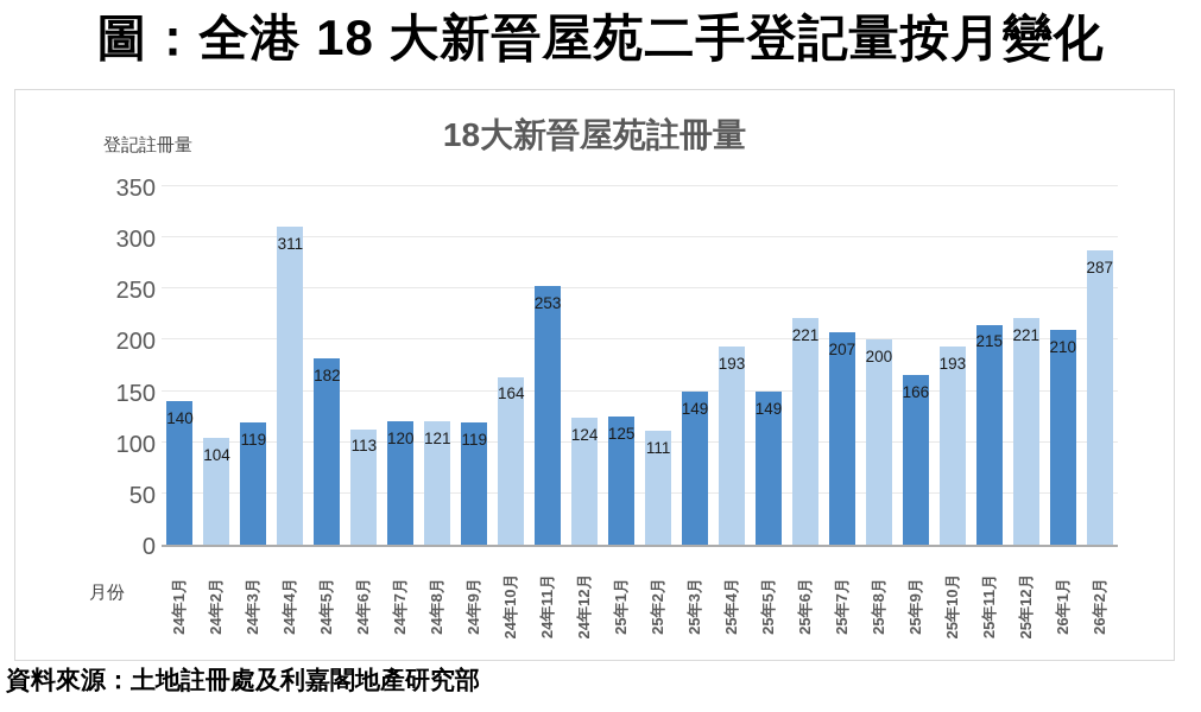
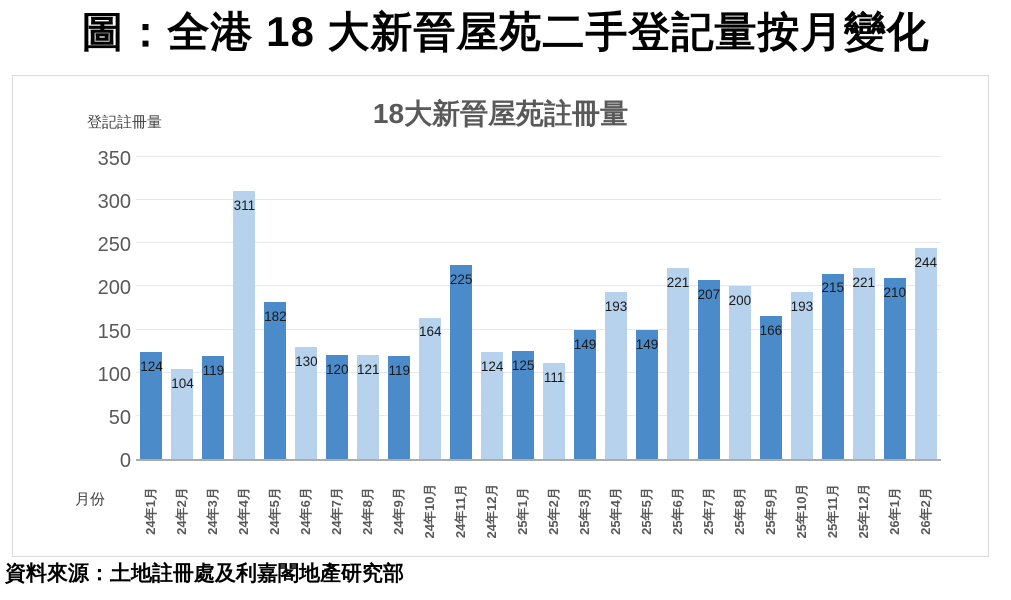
24年1月: 140 -> 124
24年6月: 113 -> 130
24年11月: 253 -> 225
26年2月: 287 -> 244
